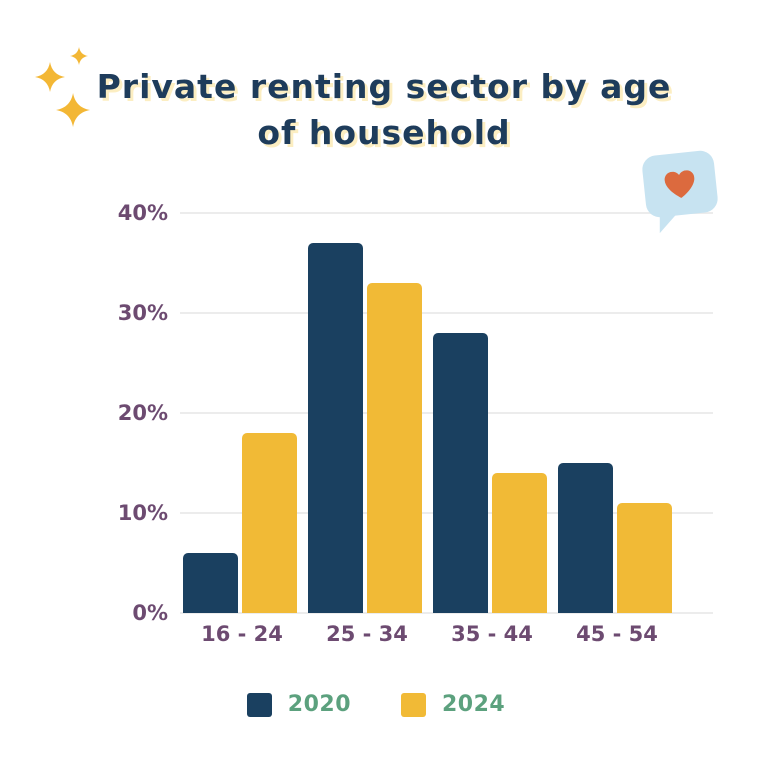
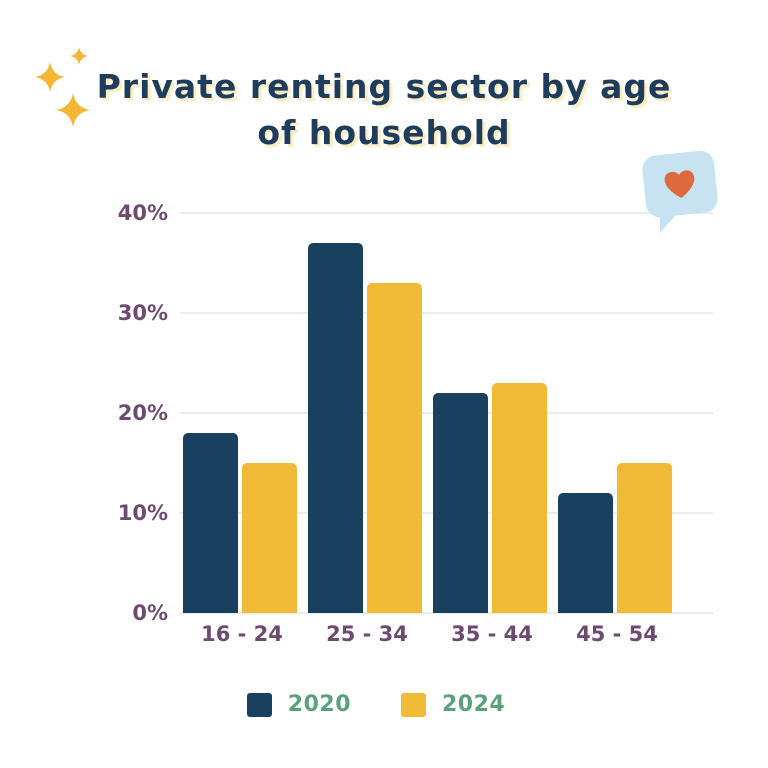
2020/16 - 24: 6% -> 18%
2024/16 - 24: 18% -> 15%
2020/35 - 44: 28% -> 22%
2024/35 - 44: 14% -> 23%
2020/45 - 54: 15% -> 12%
2024/45 - 54: 11% -> 15%
